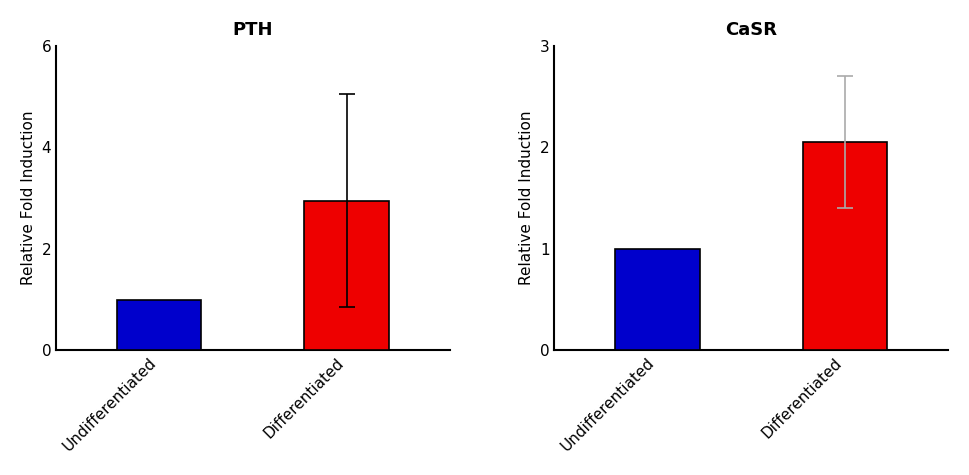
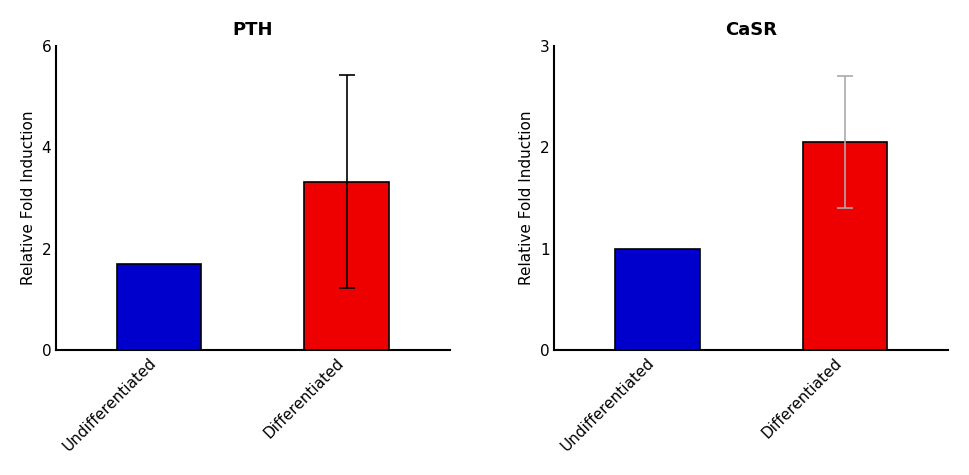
PTH/Undifferentiated: 1.00 -> 1.70
PTH/Differentiated: 2.95 -> 3.32
